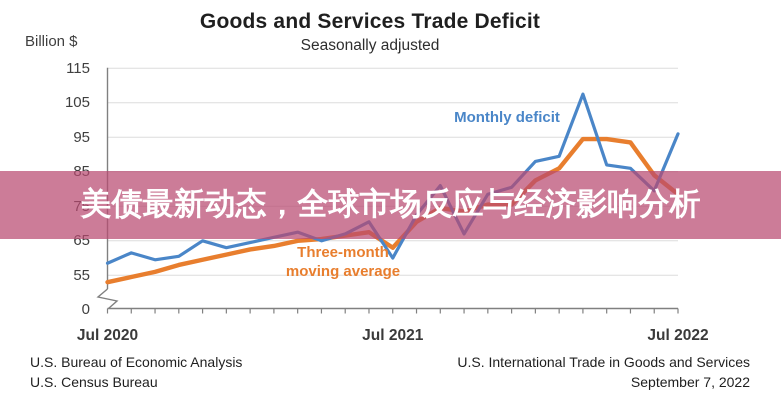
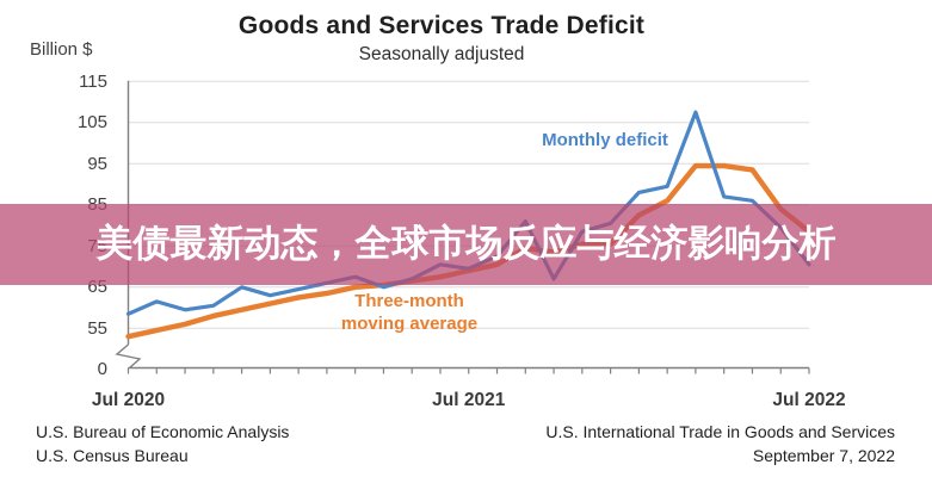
Monthly deficit/Jul 2021: 60 -> 70
Three-month moving average/Jul 2021: 63 -> 69
Monthly deficit/Jul 2022: 96 -> 70
